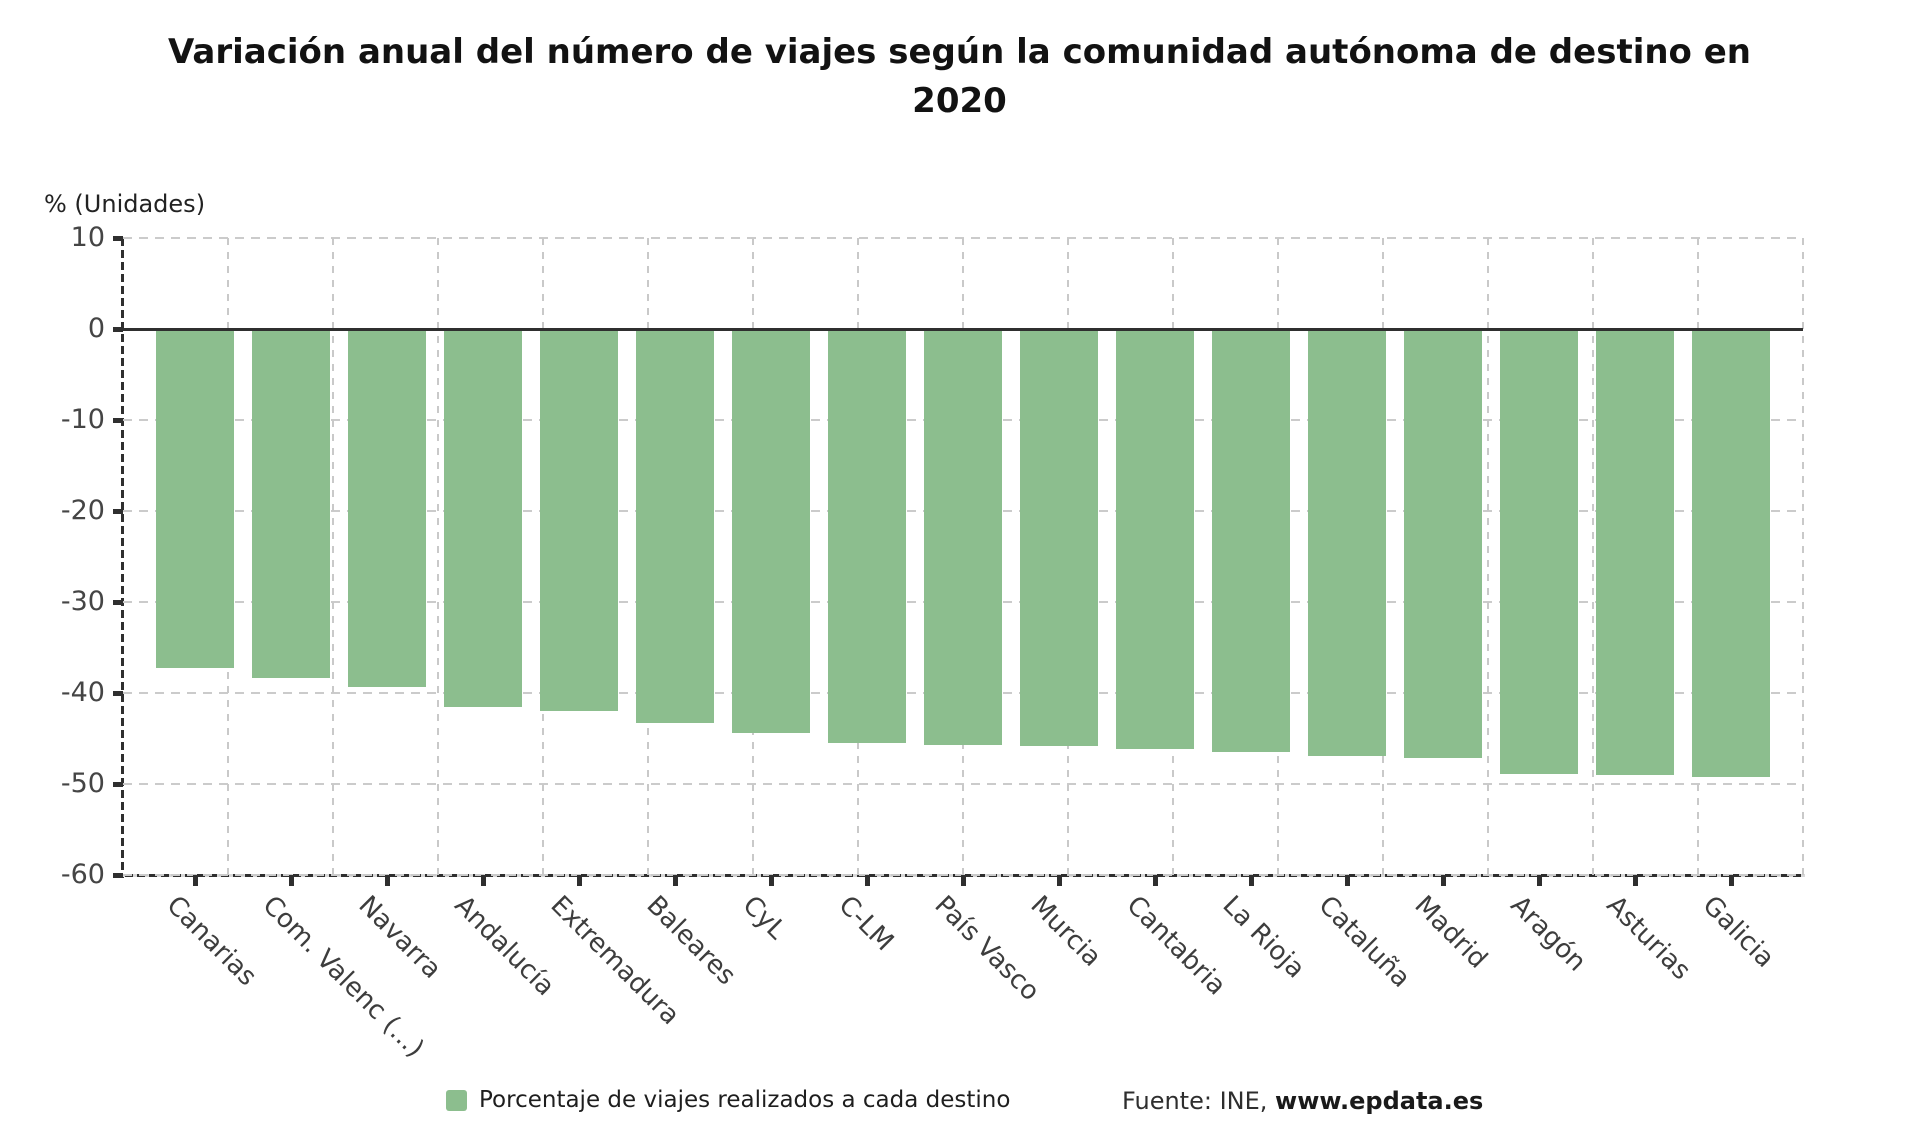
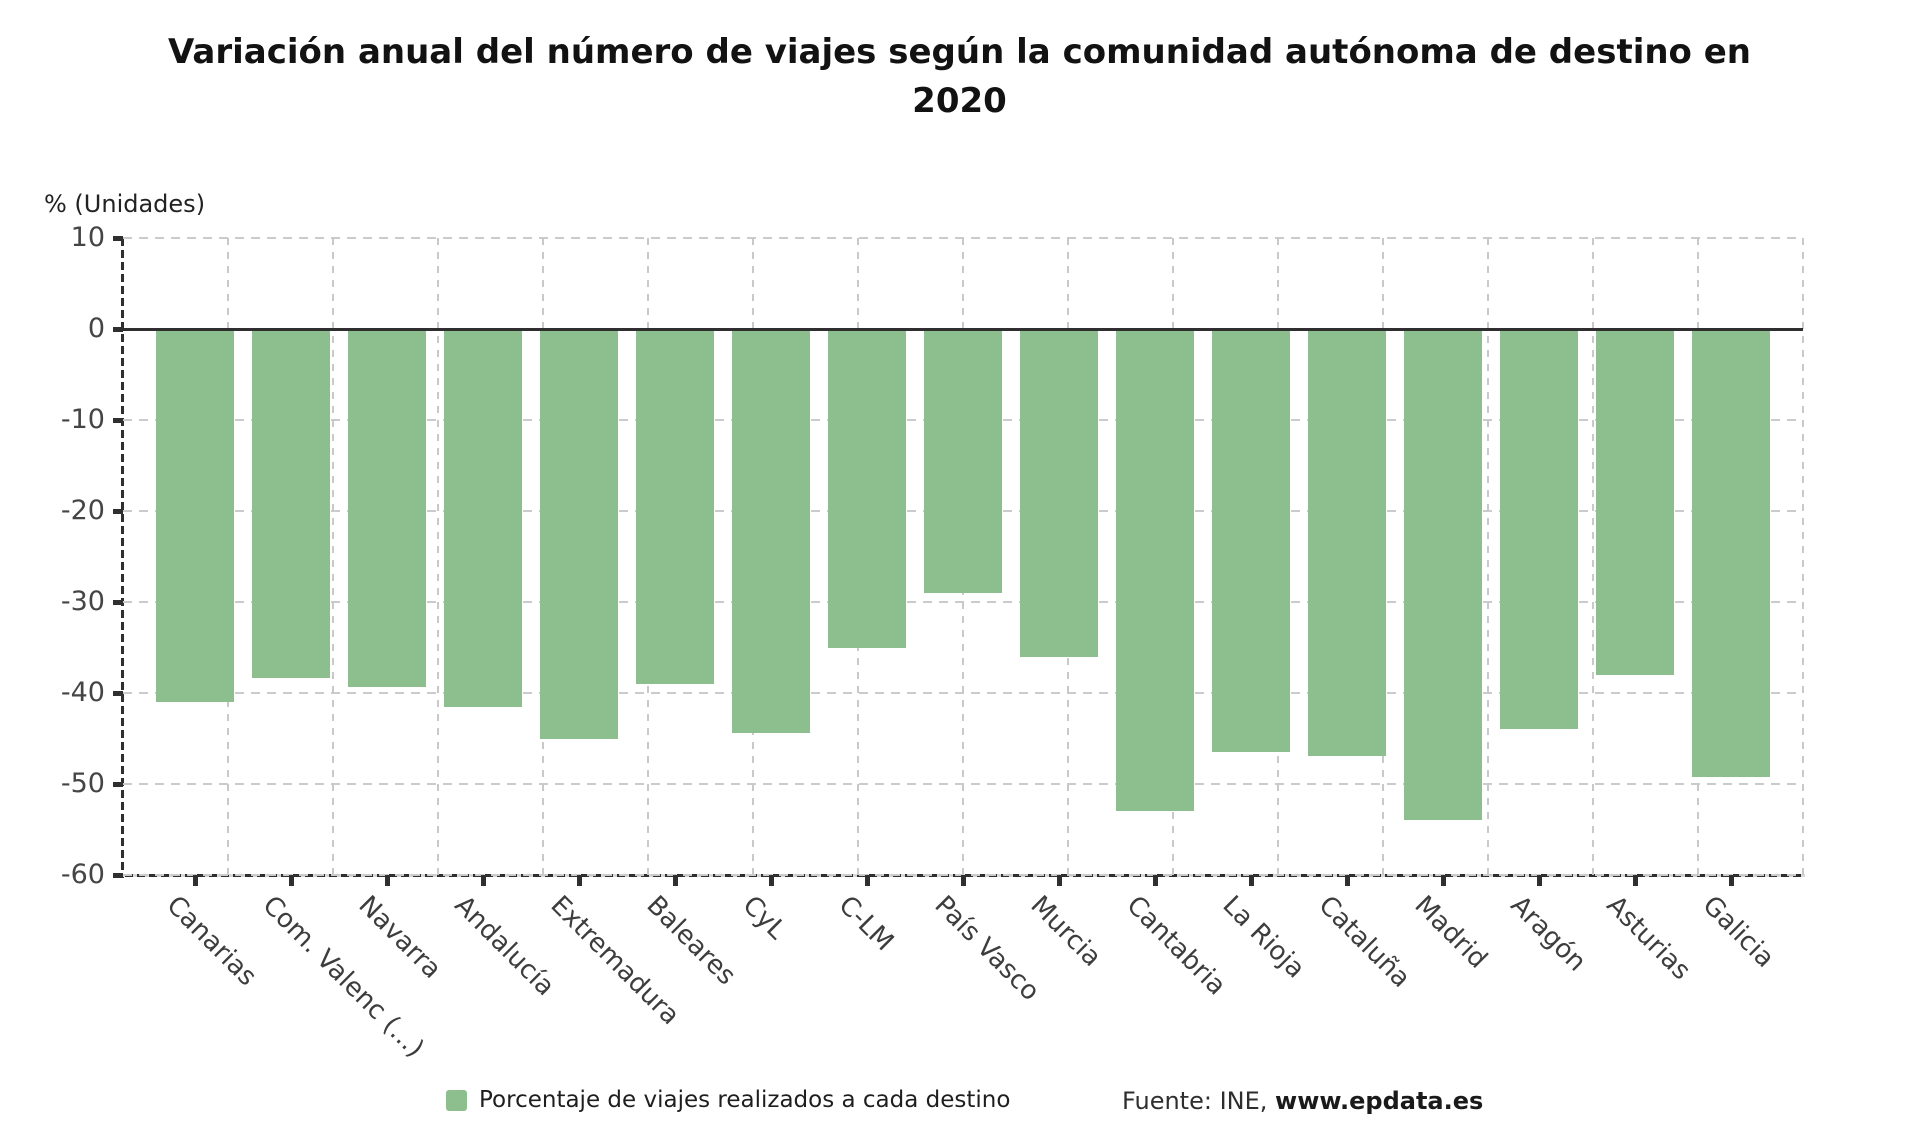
Canarias: -37 -> -41
Extremadura: -42 -> -45
Baleares: -43 -> -39
C-LM: -46 -> -35
País Vasco: -46 -> -29
Murcia: -46 -> -36
Cantabria: -46 -> -53
Madrid: -47 -> -54
Aragón: -49 -> -44
Asturias: -49 -> -38
